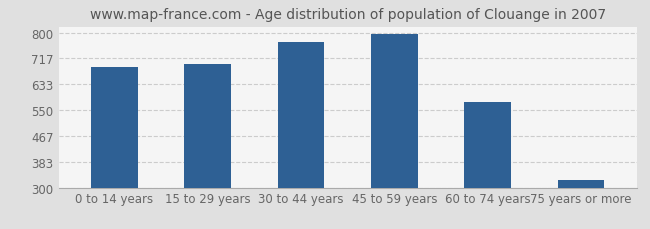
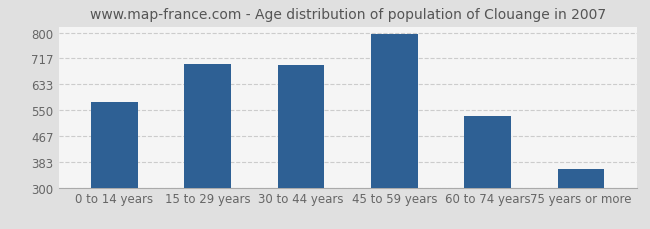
0 to 14 years: 690 -> 575
30 to 44 years: 770 -> 695
60 to 74 years: 575 -> 530
75 years or more: 325 -> 360
